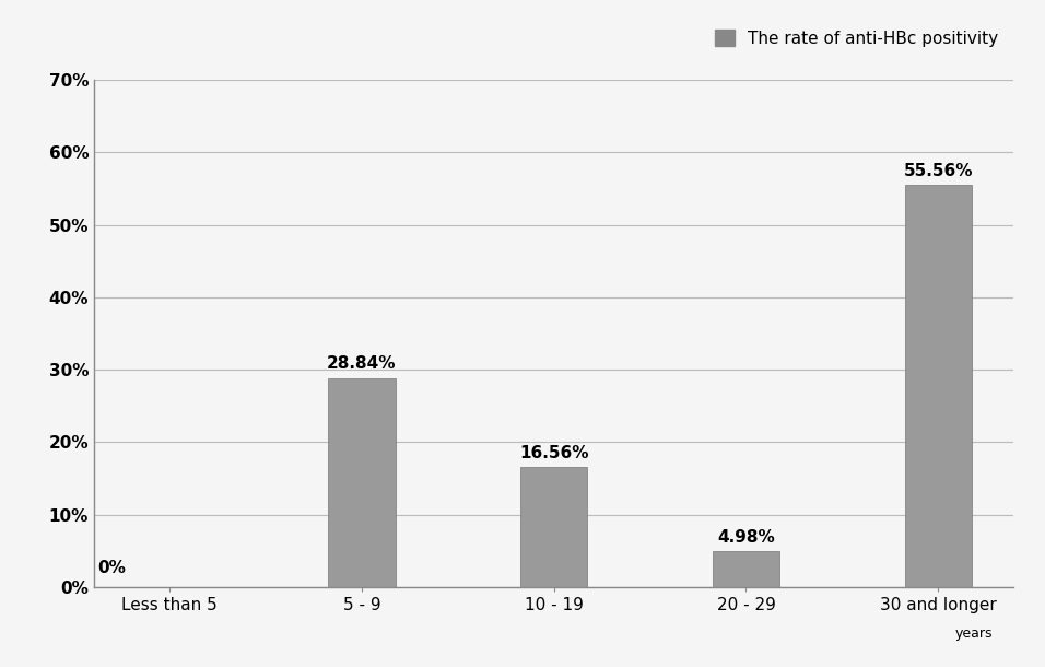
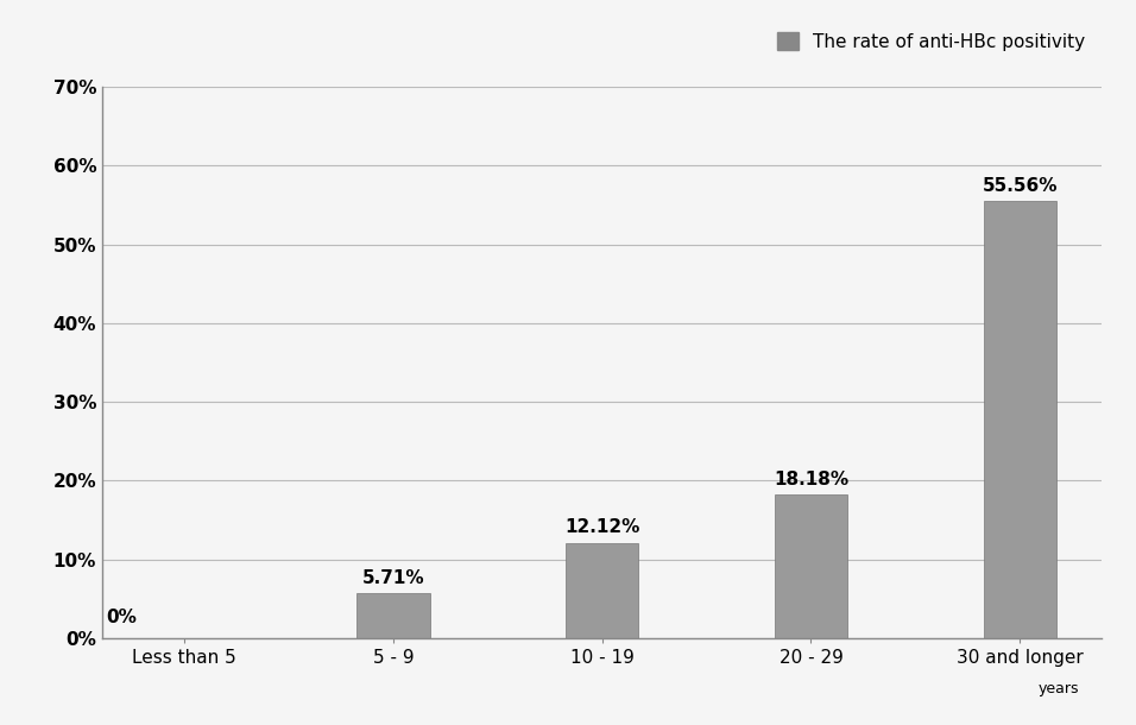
5 - 9: 28.84% -> 5.71%
10 - 19: 16.56% -> 12.12%
20 - 29: 4.98% -> 18.18%
